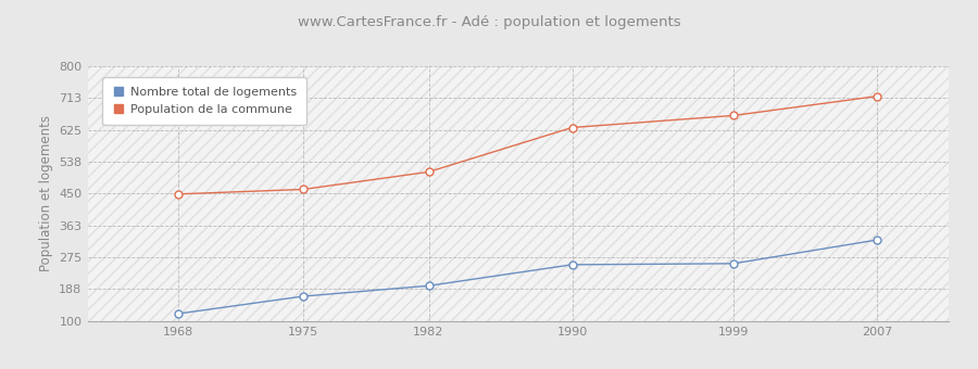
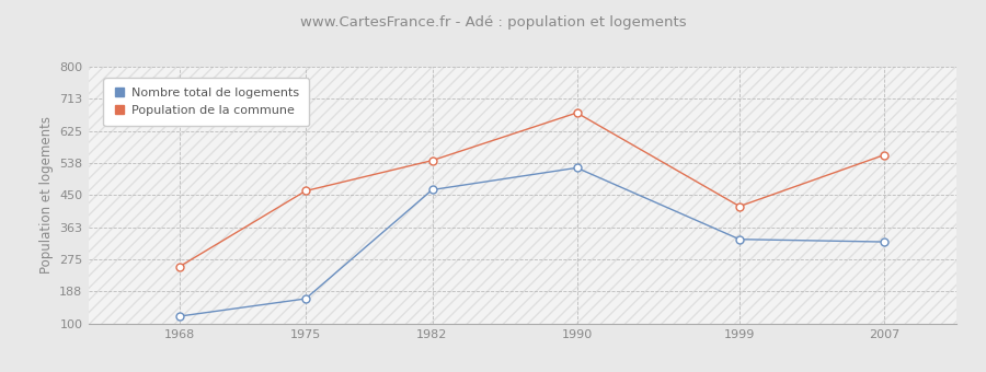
Population de la commune/1968: 449 -> 255
Nombre total de logements/1982: 197 -> 465
Population de la commune/1982: 510 -> 545
Nombre total de logements/1990: 255 -> 525
Population de la commune/1990: 632 -> 675
Nombre total de logements/1999: 258 -> 330
Population de la commune/1999: 665 -> 420
Population de la commune/2007: 718 -> 560
